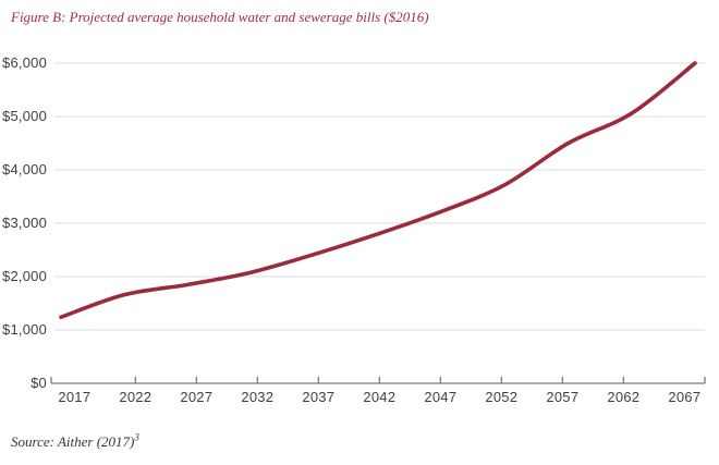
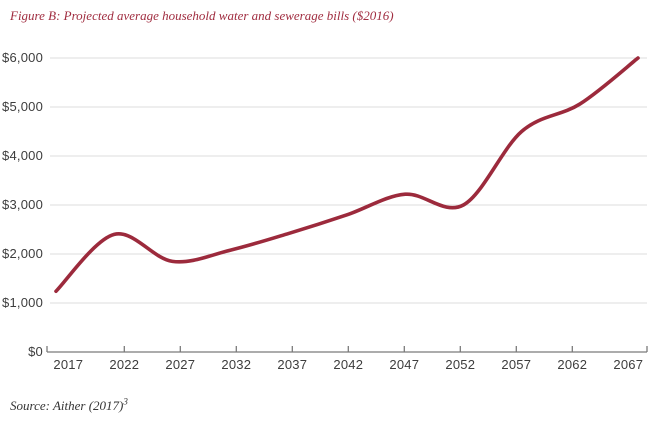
2022: $1700 -> $2400
2052: $3700 -> $3000
